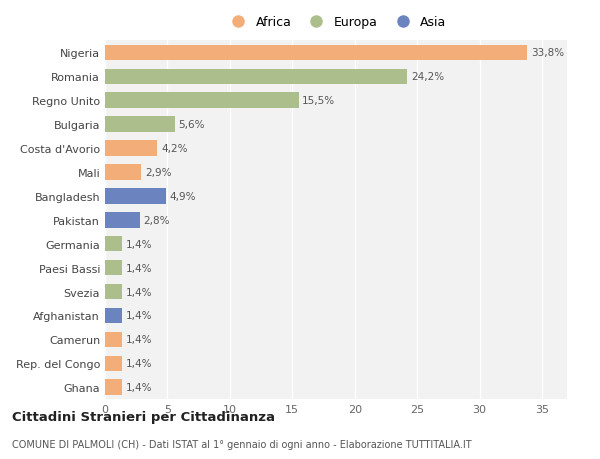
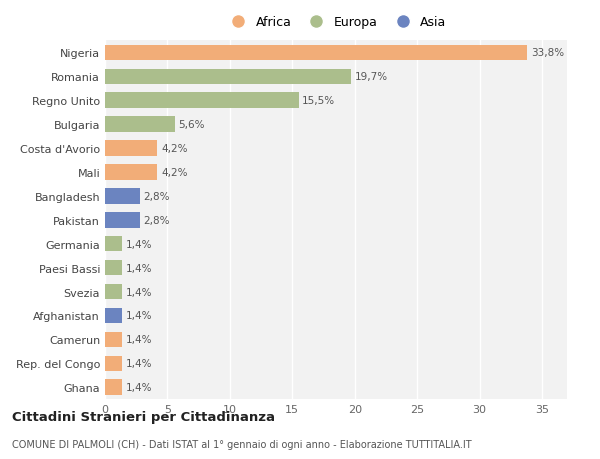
Romania: 24,2% -> 19,7%
Mali: 2,9% -> 4,2%
Bangladesh: 4,9% -> 2,8%
